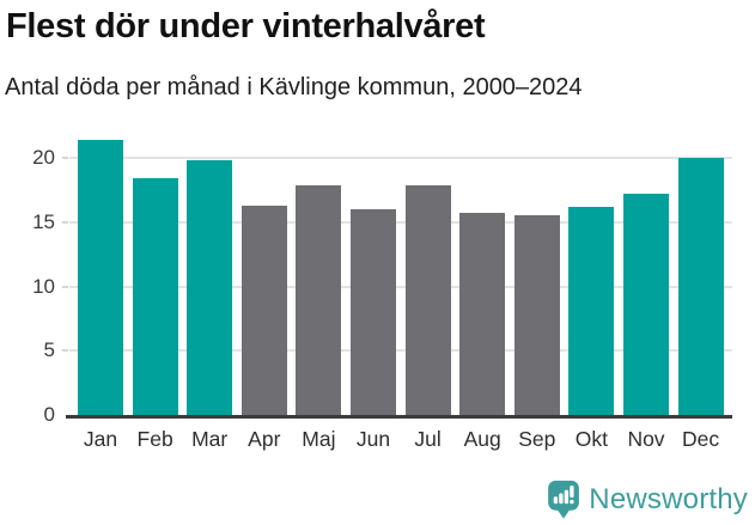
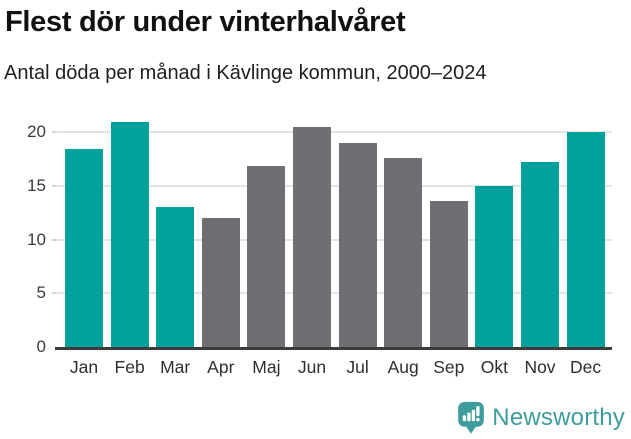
Jan: 21.4 -> 18.4
Feb: 18.4 -> 20.9
Mar: 19.8 -> 13.0
Apr: 16.3 -> 12.0
Maj: 17.9 -> 16.8
Jun: 16.0 -> 20.5
Jul: 17.9 -> 19.0
Aug: 15.7 -> 17.6
Sep: 15.5 -> 13.6
Okt: 16.2 -> 15.0
